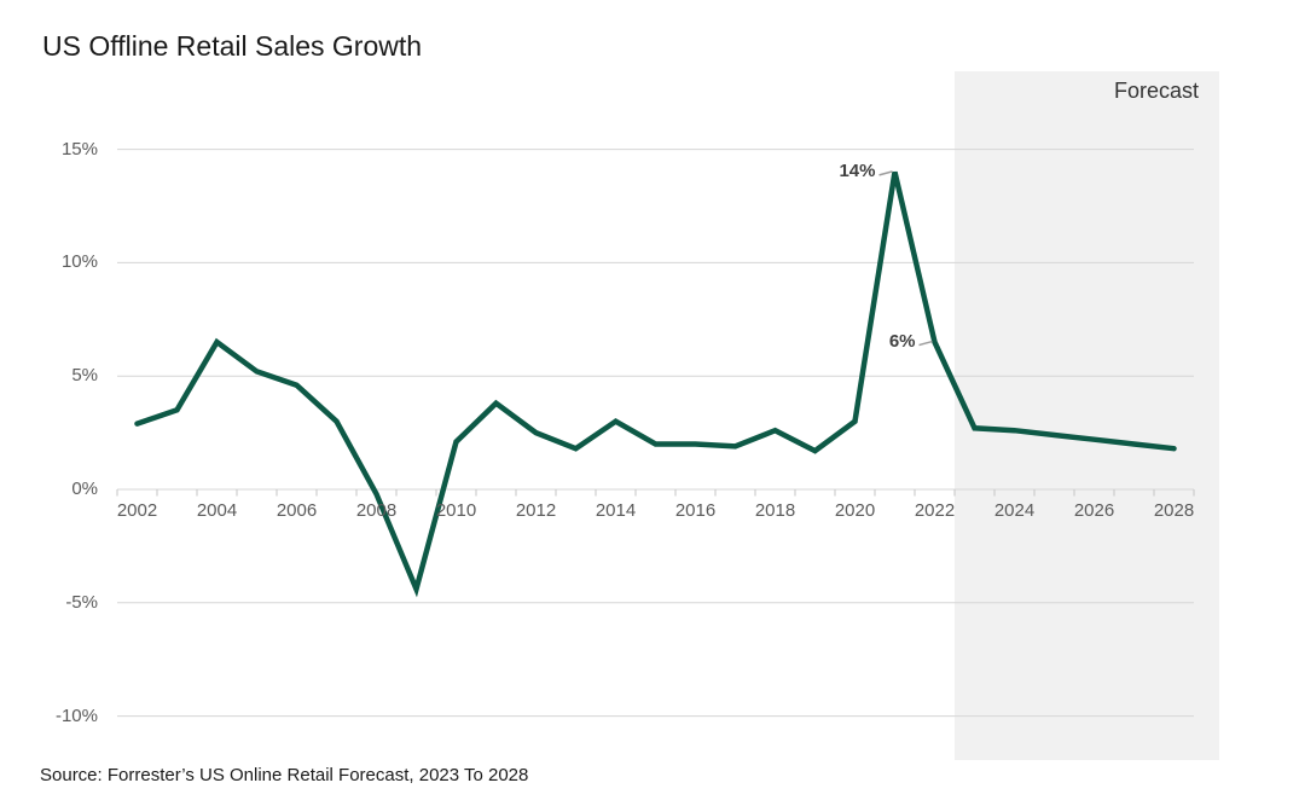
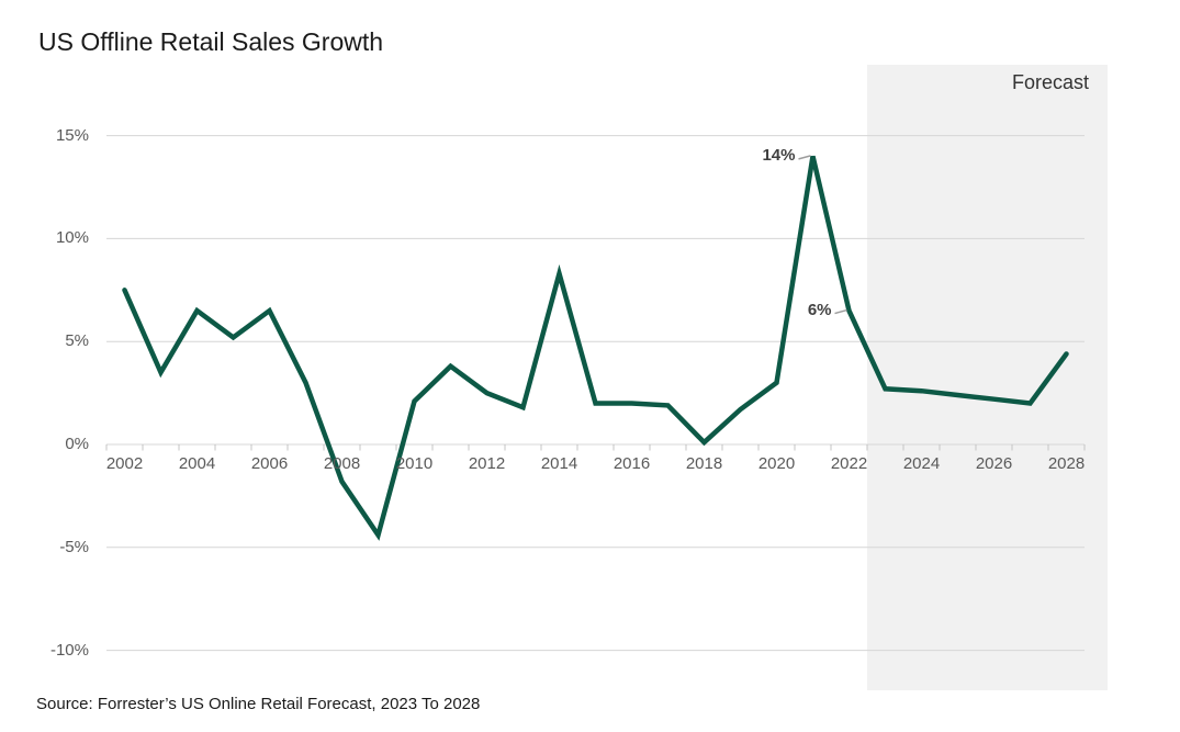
2002: 2.9% -> 7.5%
2006: 4.6% -> 6.5%
2008: -0.2% -> -1.8%
2014: 3.0% -> 8.3%
2018: 2.6% -> 0.1%
2028: 1.8% -> 4.4%
